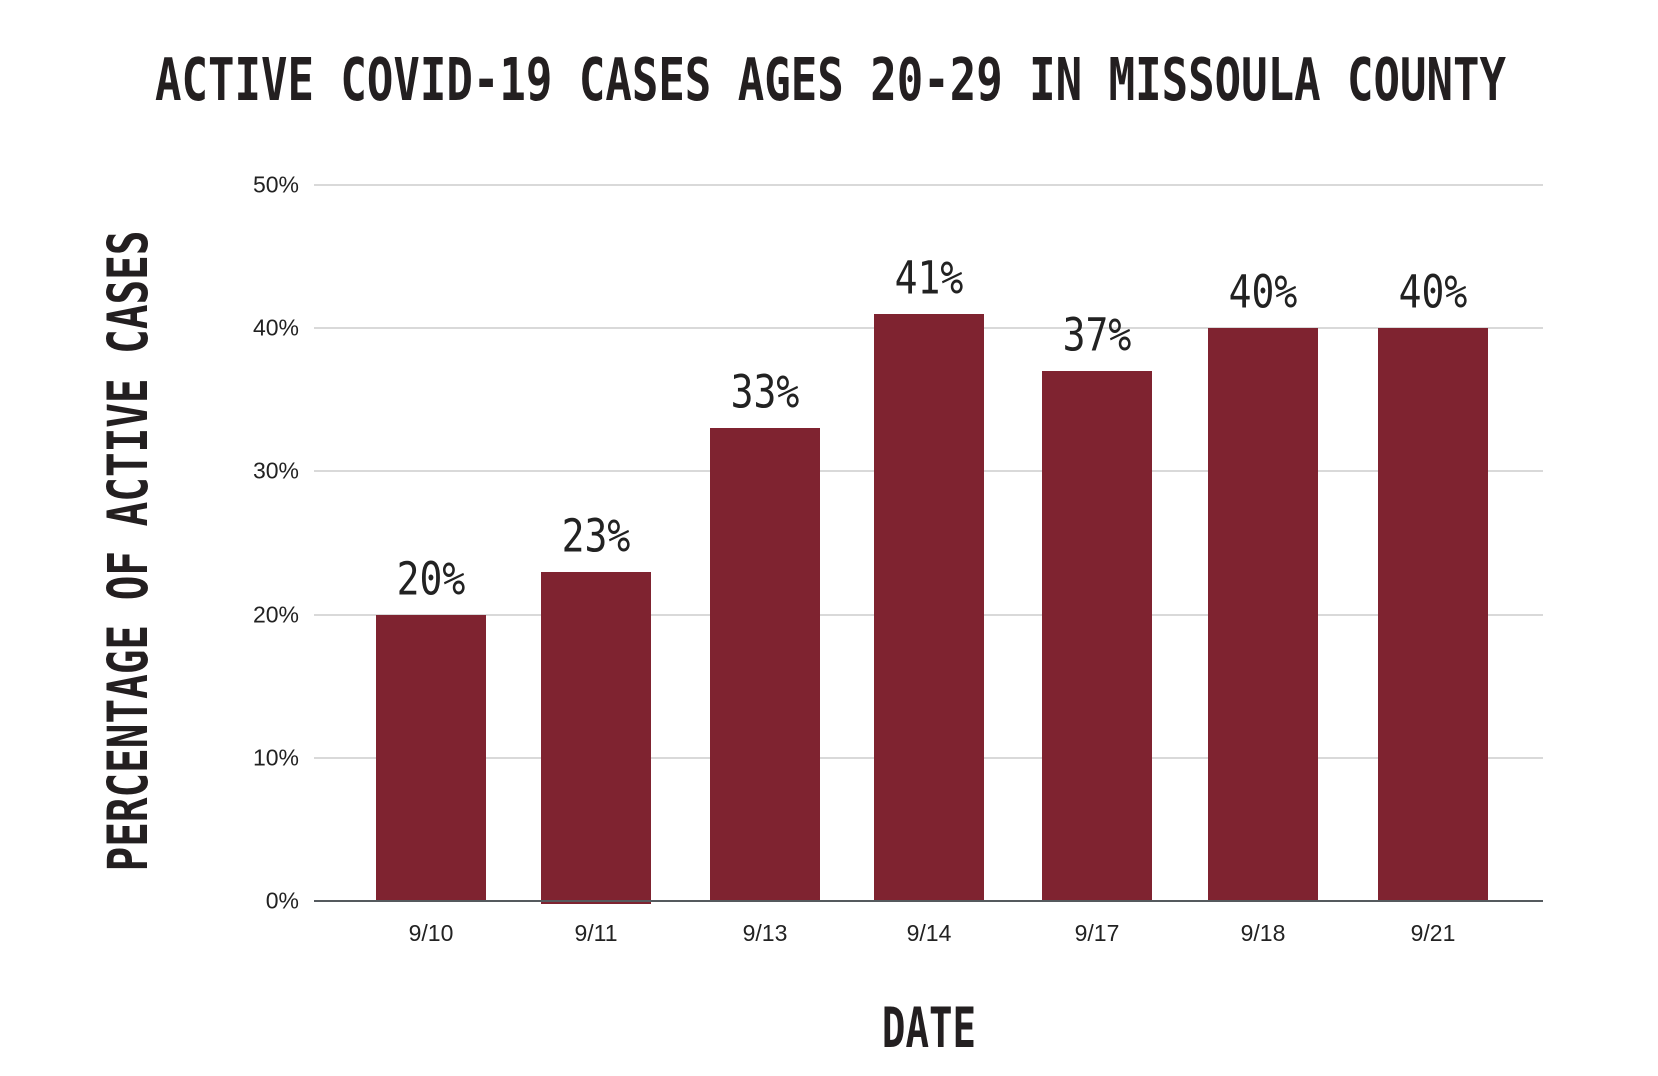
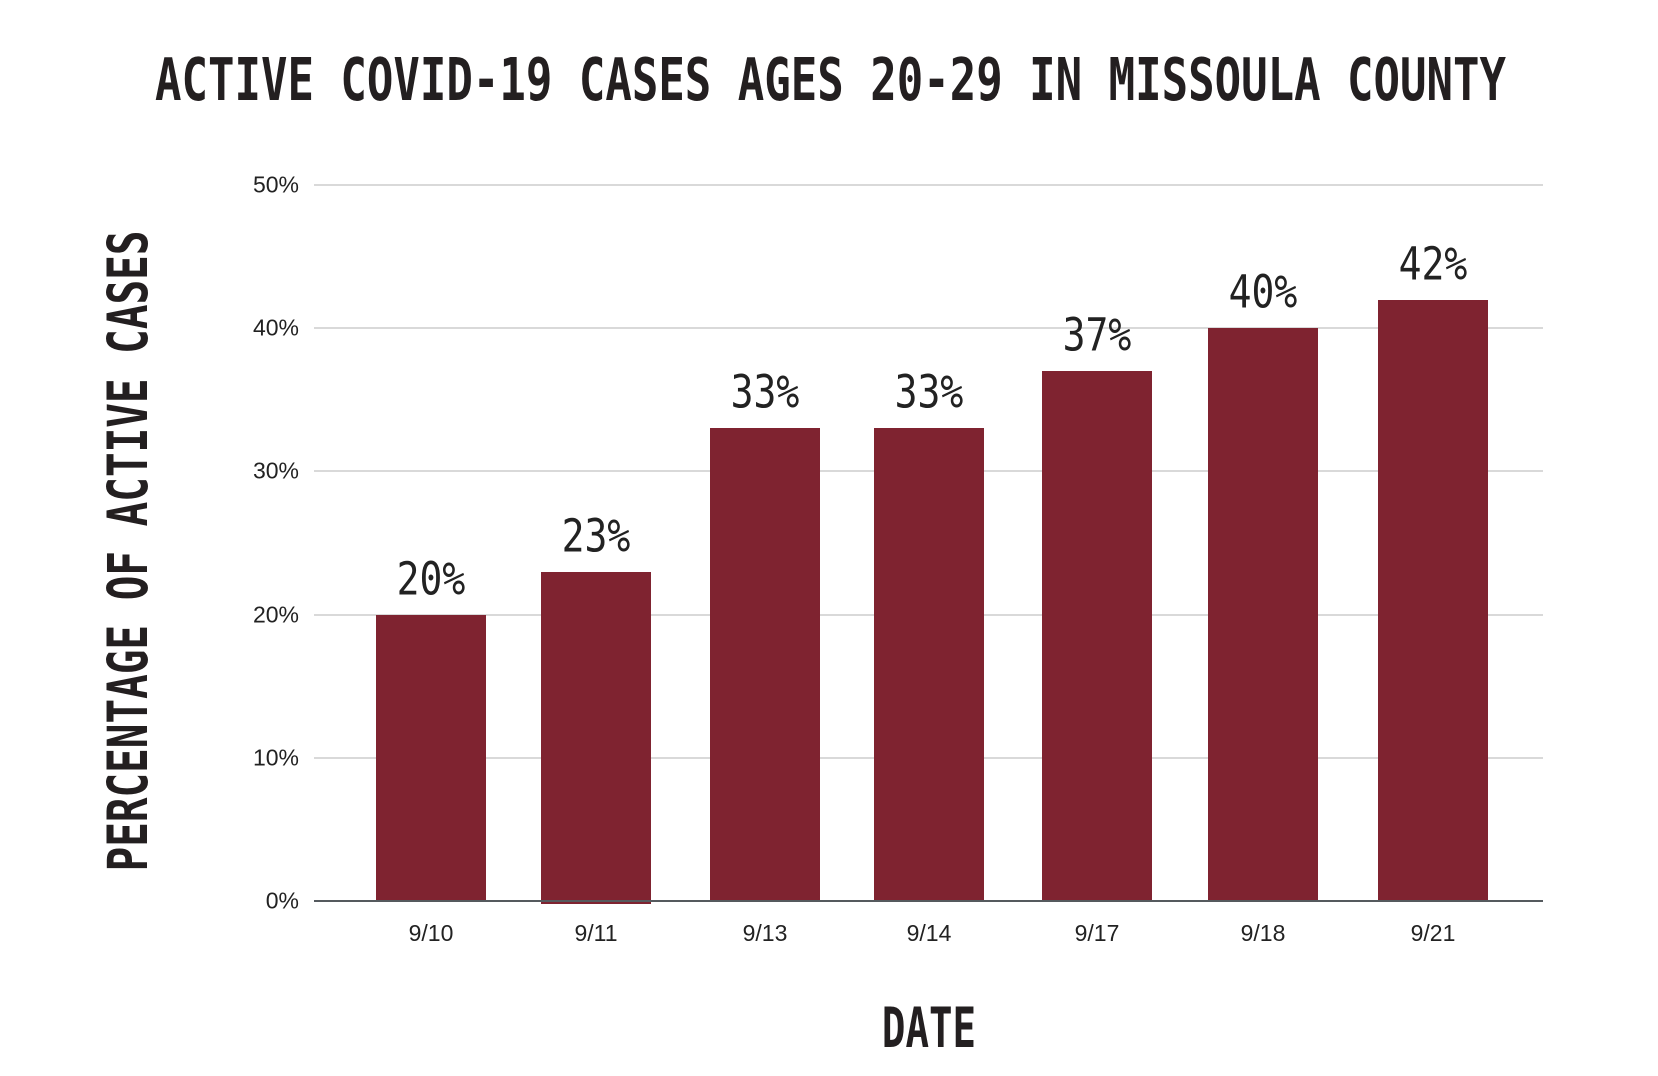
9/14: 41% -> 33%
9/21: 40% -> 42%
